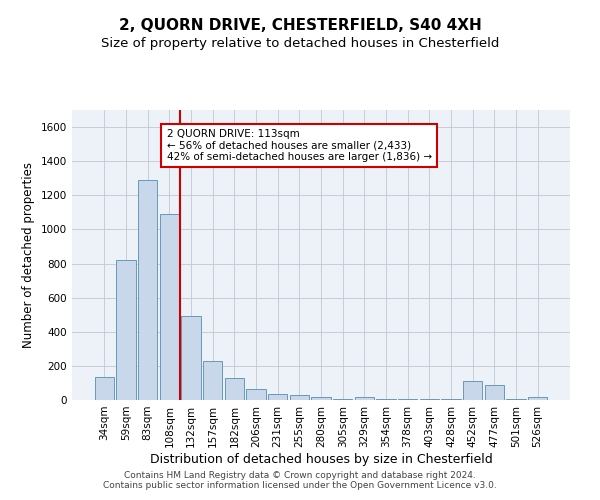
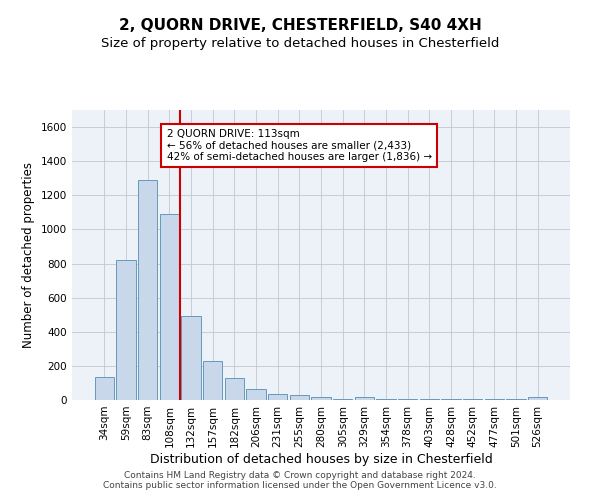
452sqm: 110 -> 0
477sqm: 90 -> 0
